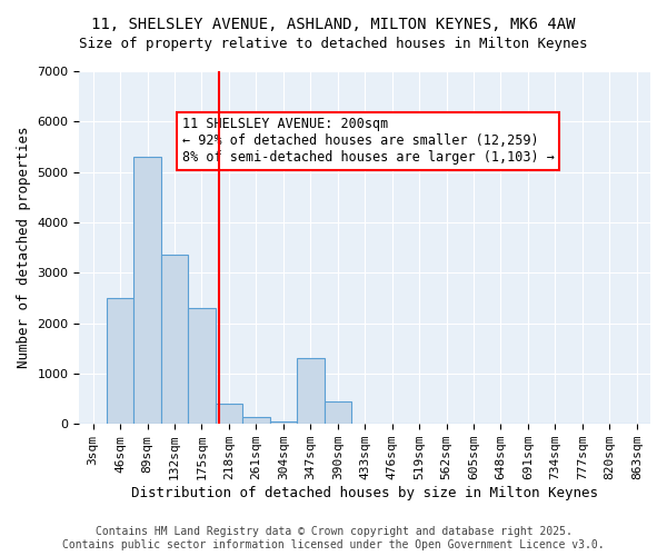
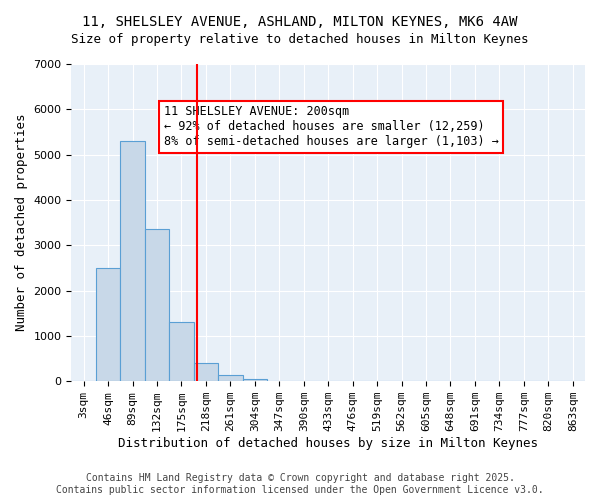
175sqm: 2300 -> 1300
347sqm: 1300 -> 20
390sqm: 450 -> 0
